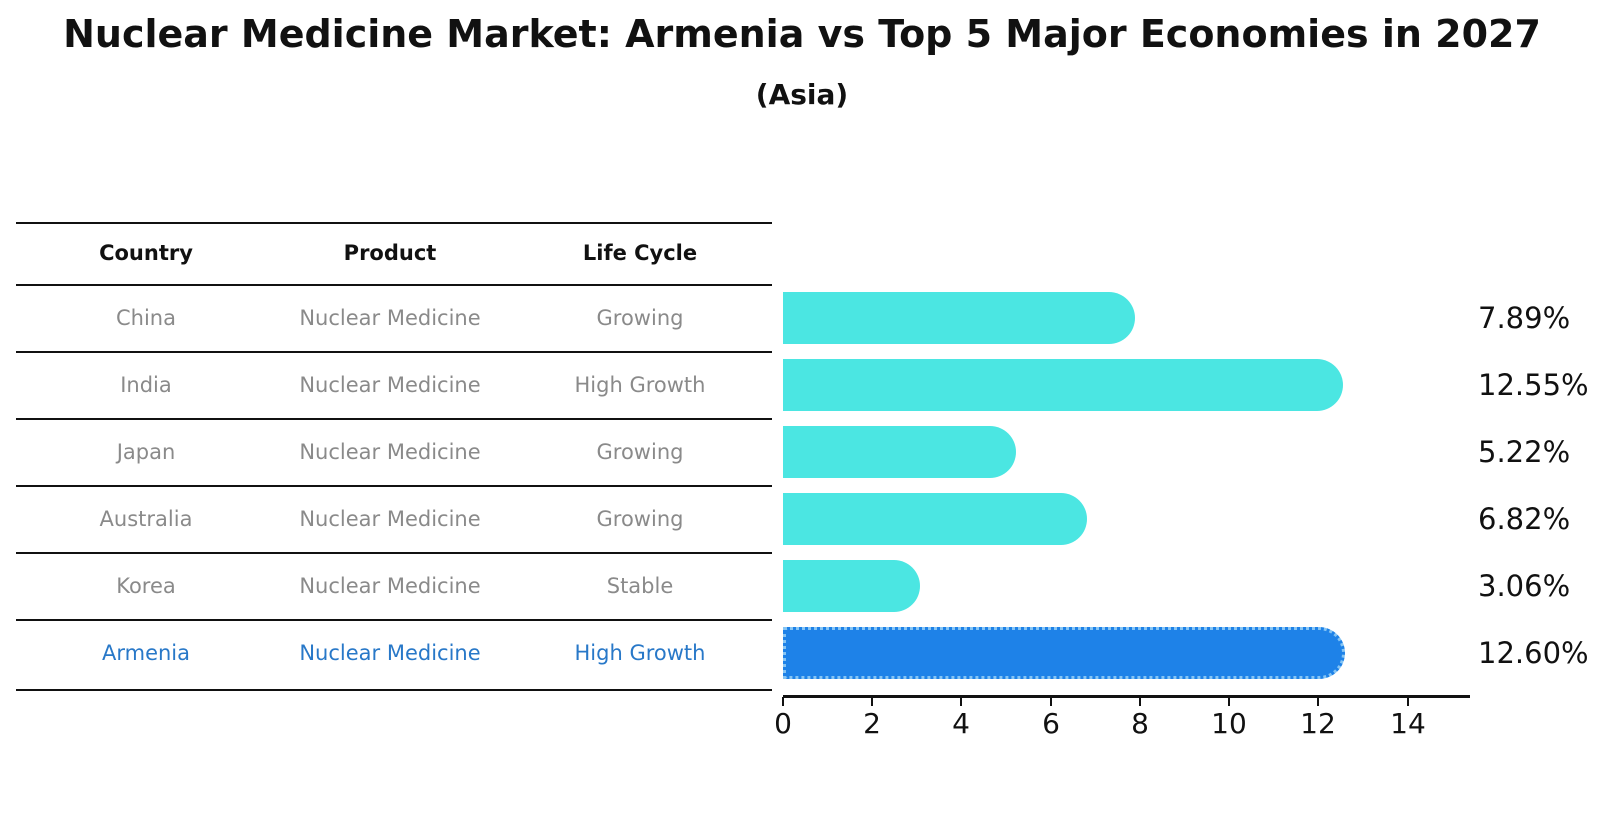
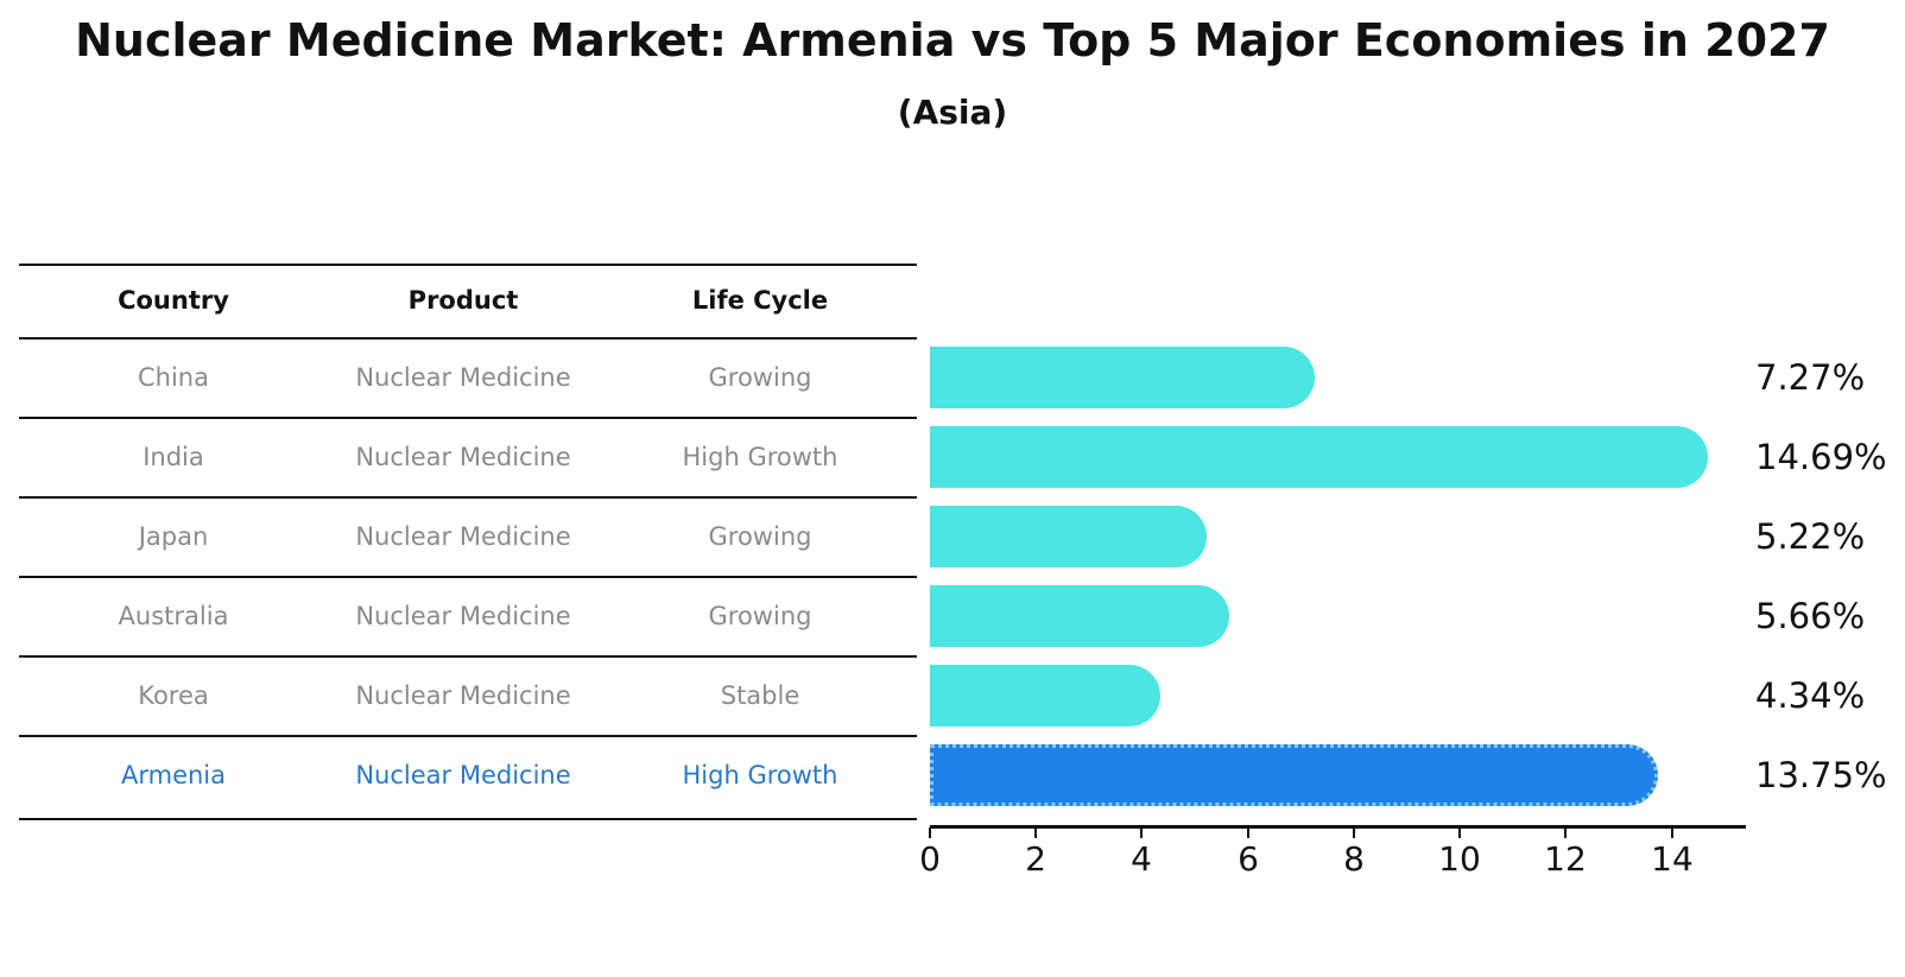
China: 7.89% -> 7.27%
India: 12.55% -> 14.69%
Australia: 6.82% -> 5.66%
Korea: 3.06% -> 4.34%
Armenia: 12.60% -> 13.75%
